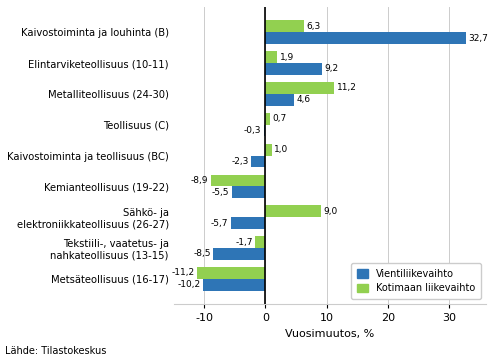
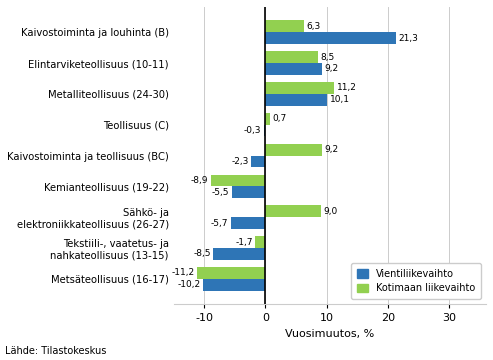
Vientiliikevaihto/Kaivostoiminta ja louhinta (B): 32,7 -> 21,3
Kotimaan liikevaihto/Elintarviketeollisuus (10-11): 1,9 -> 8,5
Vientiliikevaihto/Metalliteollisuus (24-30): 4,6 -> 10,1
Kotimaan liikevaihto/Kaivostoiminta ja teollisuus (BC): 1,0 -> 9,2
